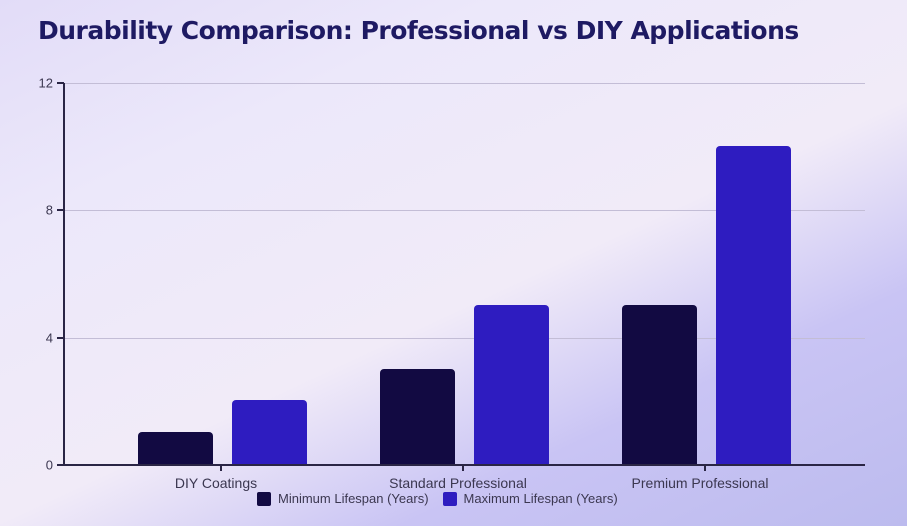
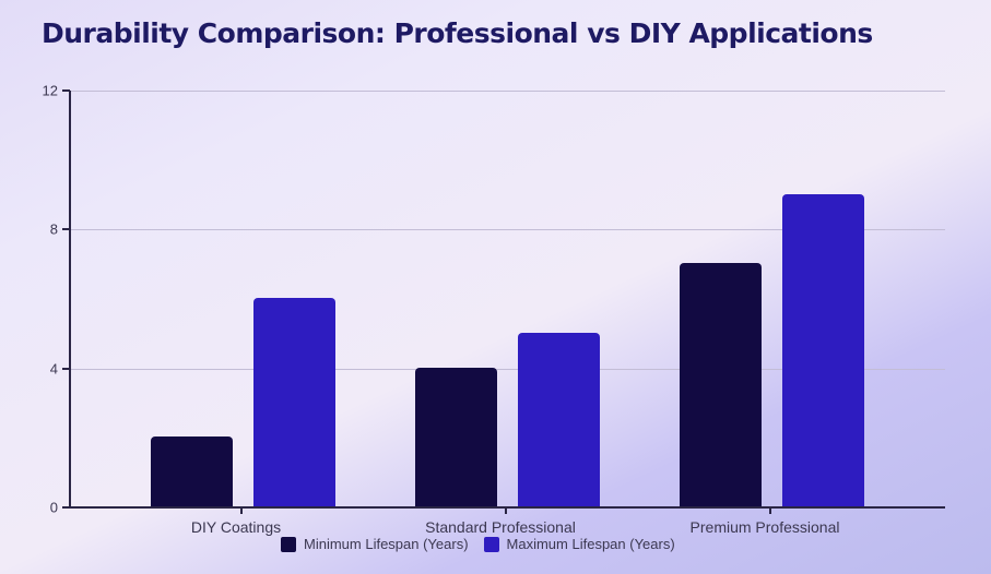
Minimum Lifespan (Years)/DIY Coatings: 1 -> 2
Maximum Lifespan (Years)/DIY Coatings: 2 -> 6
Minimum Lifespan (Years)/Standard Professional: 3 -> 4
Minimum Lifespan (Years)/Premium Professional: 5 -> 7
Maximum Lifespan (Years)/Premium Professional: 10 -> 9
